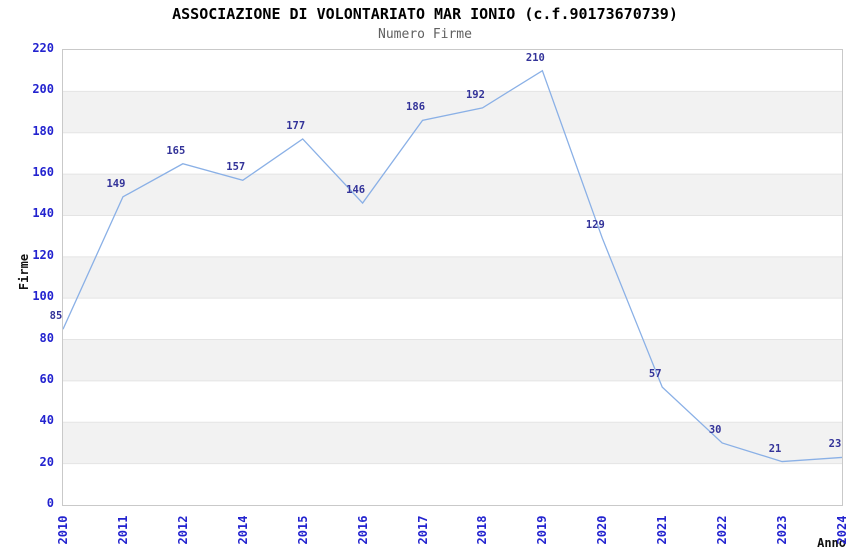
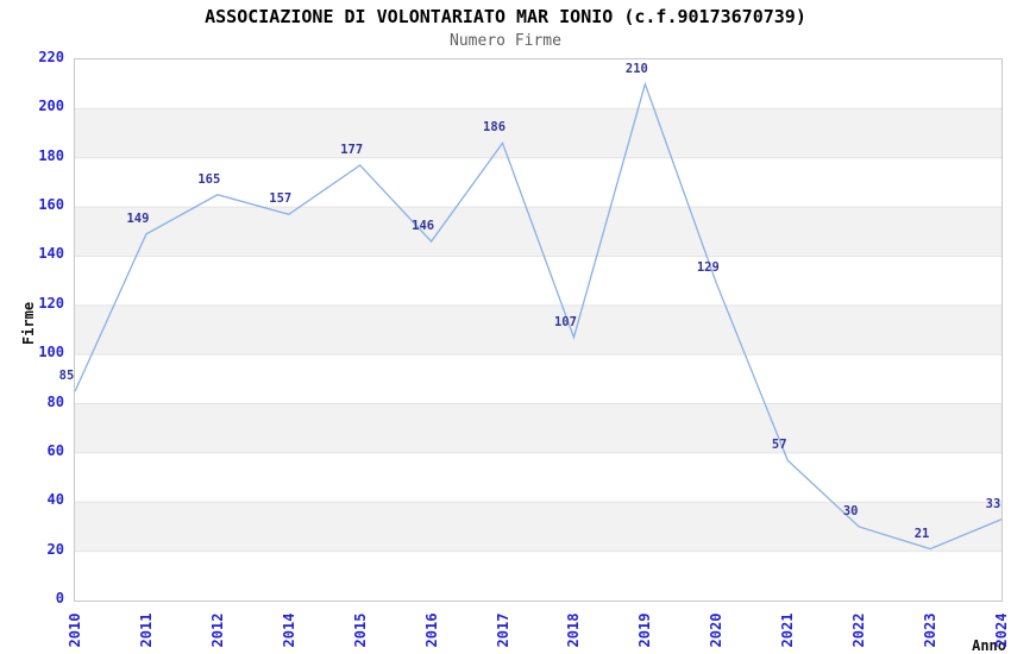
2018: 192 -> 107
2024: 23 -> 33
